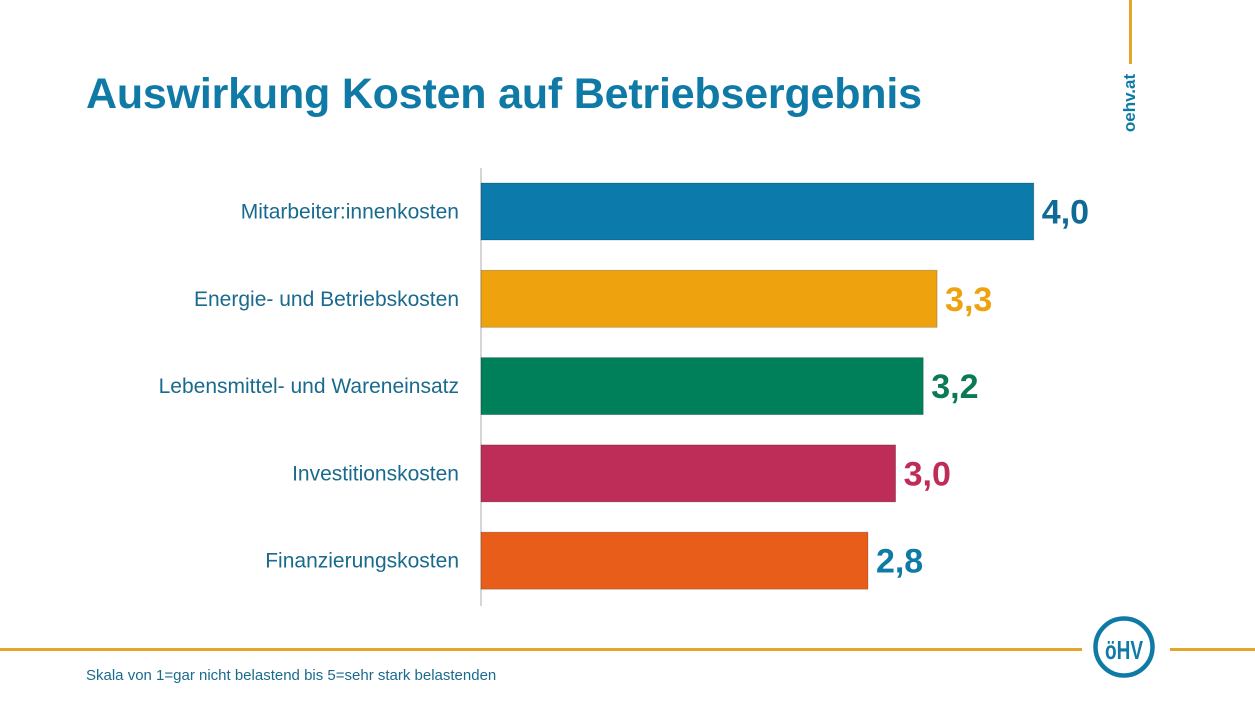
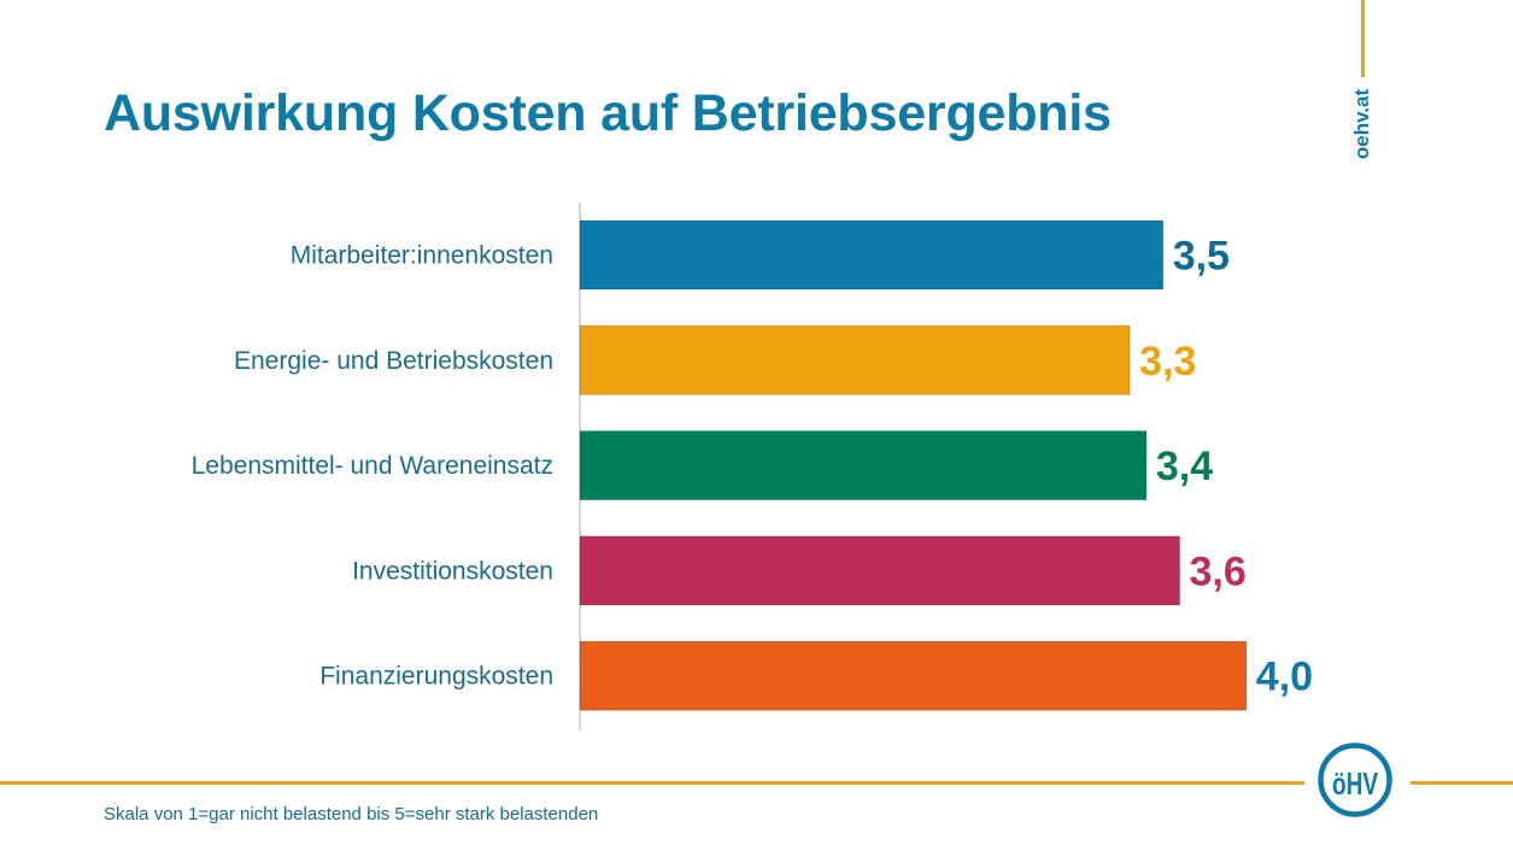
Mitarbeiter:innenkosten: 4,0 -> 3,5
Lebensmittel- und Wareneinsatz: 3,2 -> 3,4
Investitionskosten: 3,0 -> 3,6
Finanzierungskosten: 2,8 -> 4,0
